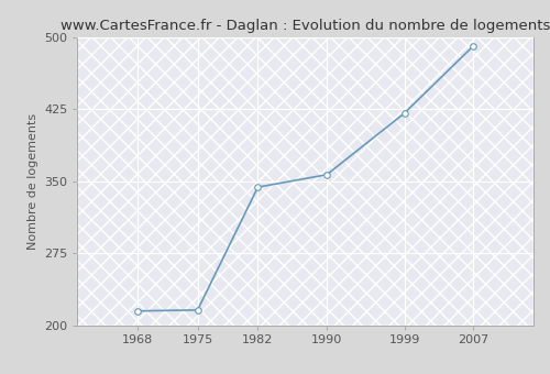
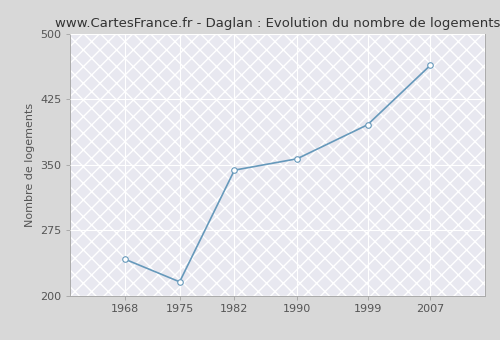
1968: 215 -> 242
1999: 421 -> 396
2007: 491 -> 464
